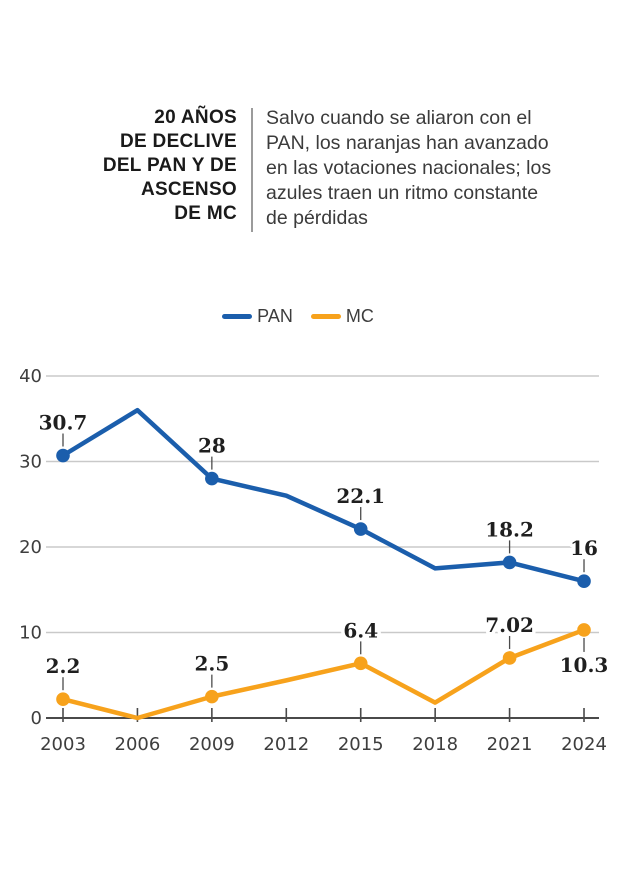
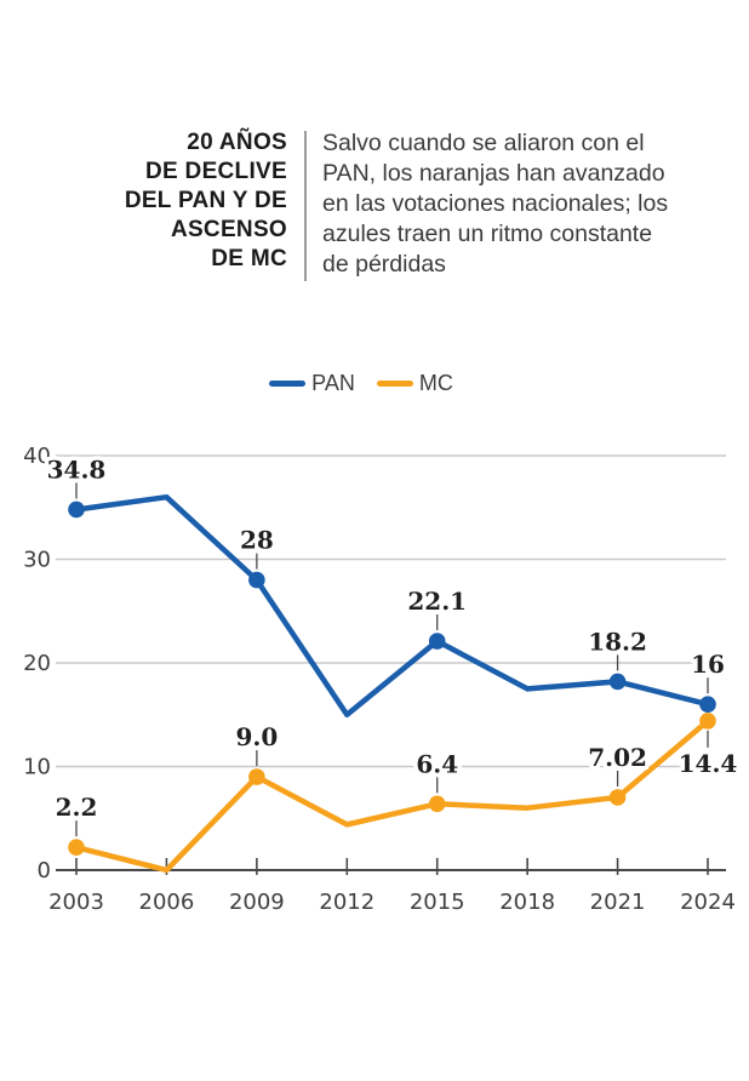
PAN/2003: 30.7 -> 34.8
MC/2009: 2.5 -> 9.0
PAN/2012: 26 -> 15
MC/2018: 2 -> 6
MC/2024: 10.3 -> 14.4
